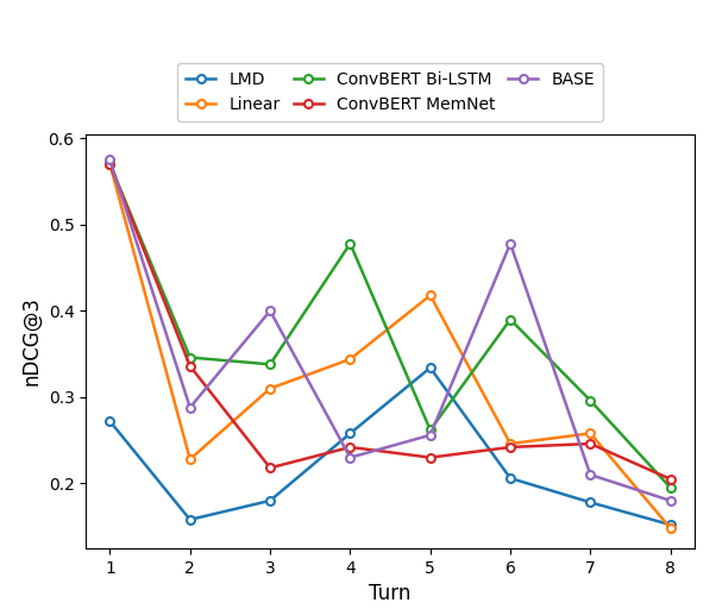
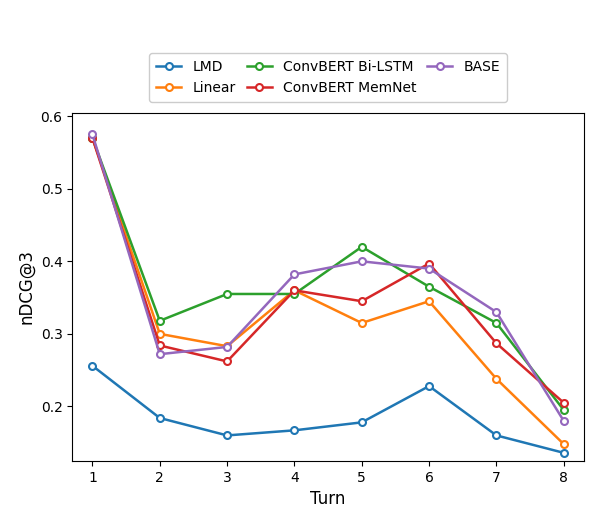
LMD/1: 0.272 -> 0.256
LMD/2: 0.158 -> 0.184
Linear/2: 0.228 -> 0.300
ConvBERT Bi-LSTM/2: 0.346 -> 0.318
ConvBERT MemNet/2: 0.336 -> 0.284
BASE/2: 0.288 -> 0.272
LMD/3: 0.180 -> 0.160
Linear/3: 0.310 -> 0.283
ConvBERT Bi-LSTM/3: 0.338 -> 0.355
ConvBERT MemNet/3: 0.218 -> 0.262
BASE/3: 0.400 -> 0.282
LMD/4: 0.258 -> 0.167
Linear/4: 0.344 -> 0.360
ConvBERT Bi-LSTM/4: 0.478 -> 0.355
ConvBERT MemNet/4: 0.242 -> 0.360
BASE/4: 0.230 -> 0.382
LMD/5: 0.334 -> 0.178
Linear/5: 0.418 -> 0.315
ConvBERT Bi-LSTM/5: 0.262 -> 0.420
ConvBERT MemNet/5: 0.230 -> 0.345
BASE/5: 0.256 -> 0.400
LMD/6: 0.206 -> 0.228
Linear/6: 0.246 -> 0.345
ConvBERT Bi-LSTM/6: 0.390 -> 0.365
ConvBERT MemNet/6: 0.242 -> 0.397
BASE/6: 0.478 -> 0.390
LMD/7: 0.178 -> 0.160
Linear/7: 0.258 -> 0.238
ConvBERT Bi-LSTM/7: 0.296 -> 0.315
ConvBERT MemNet/7: 0.246 -> 0.287
BASE/7: 0.210 -> 0.330
LMD/8: 0.152 -> 0.136
